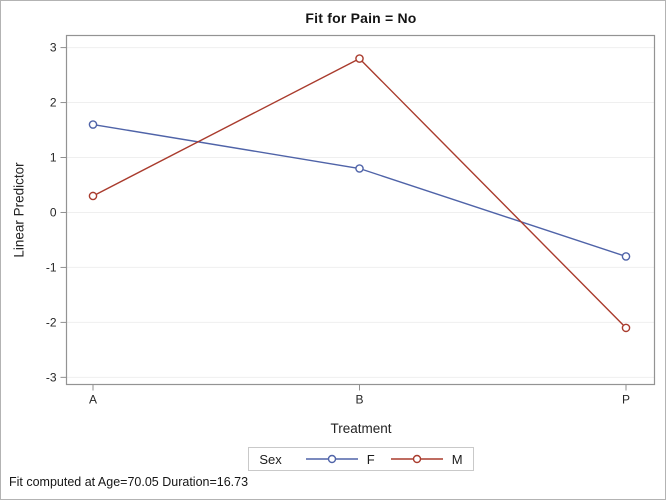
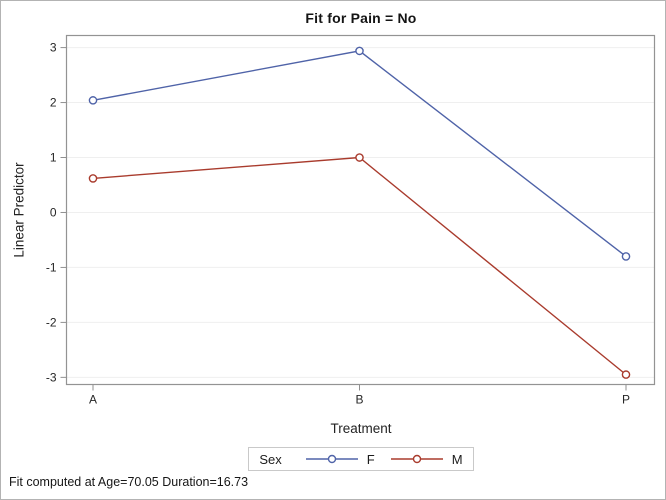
F/A: 1.6 -> 2.0
M/A: 0.3 -> 0.6
F/B: 0.8 -> 2.9
M/B: 2.8 -> 1.0
M/P: -2.1 -> -3.0
